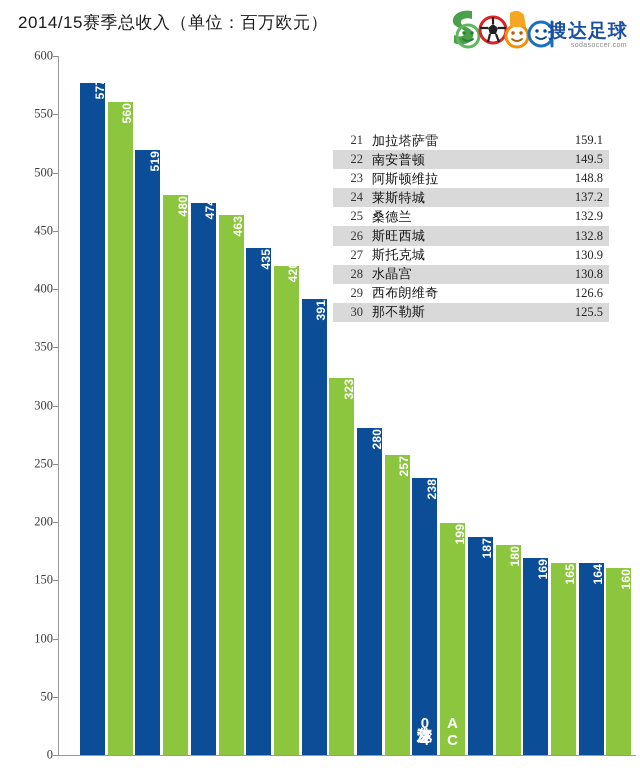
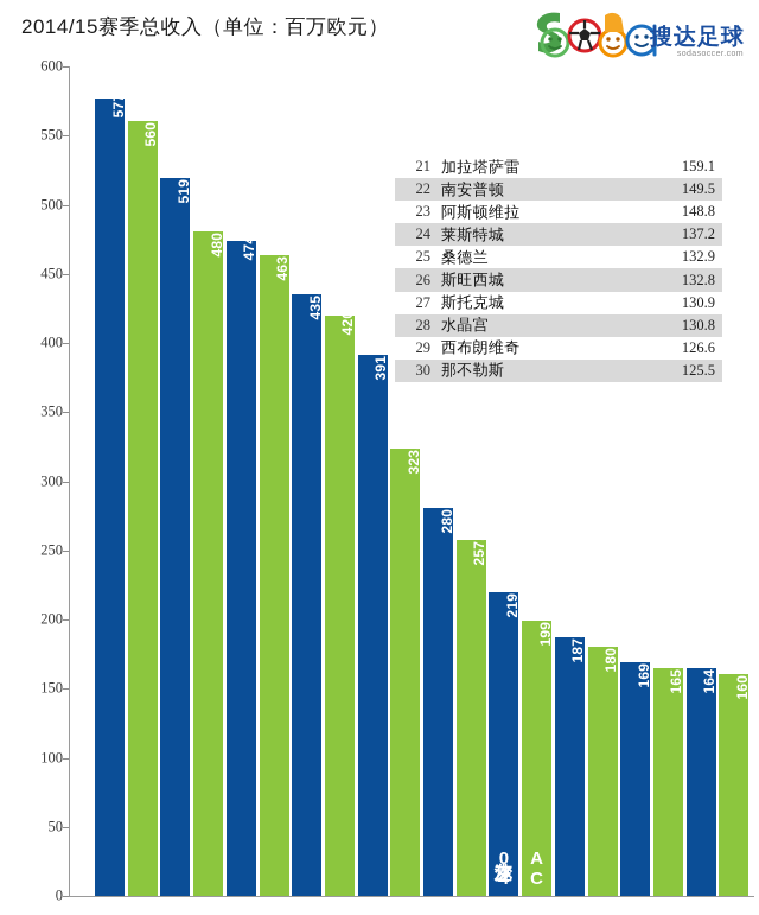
沙尔克04: 238.0 -> 219.7
